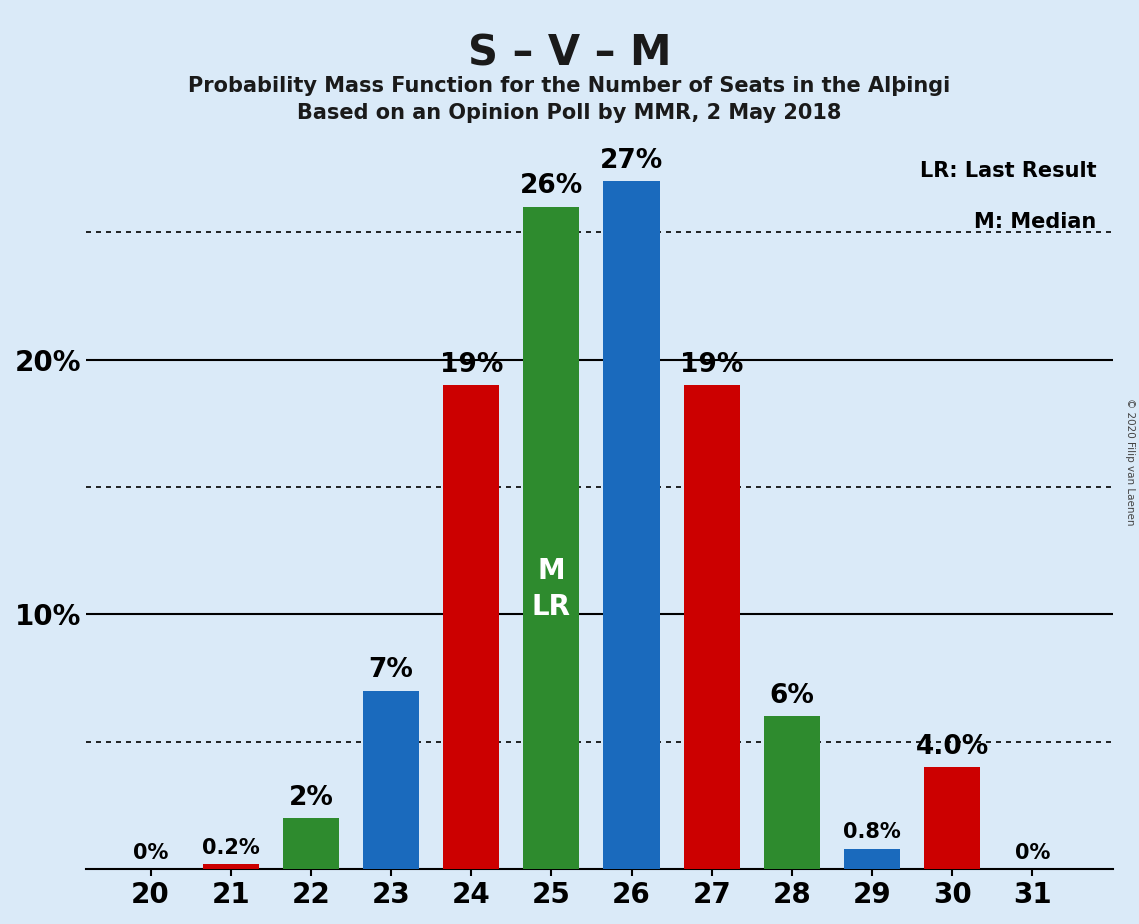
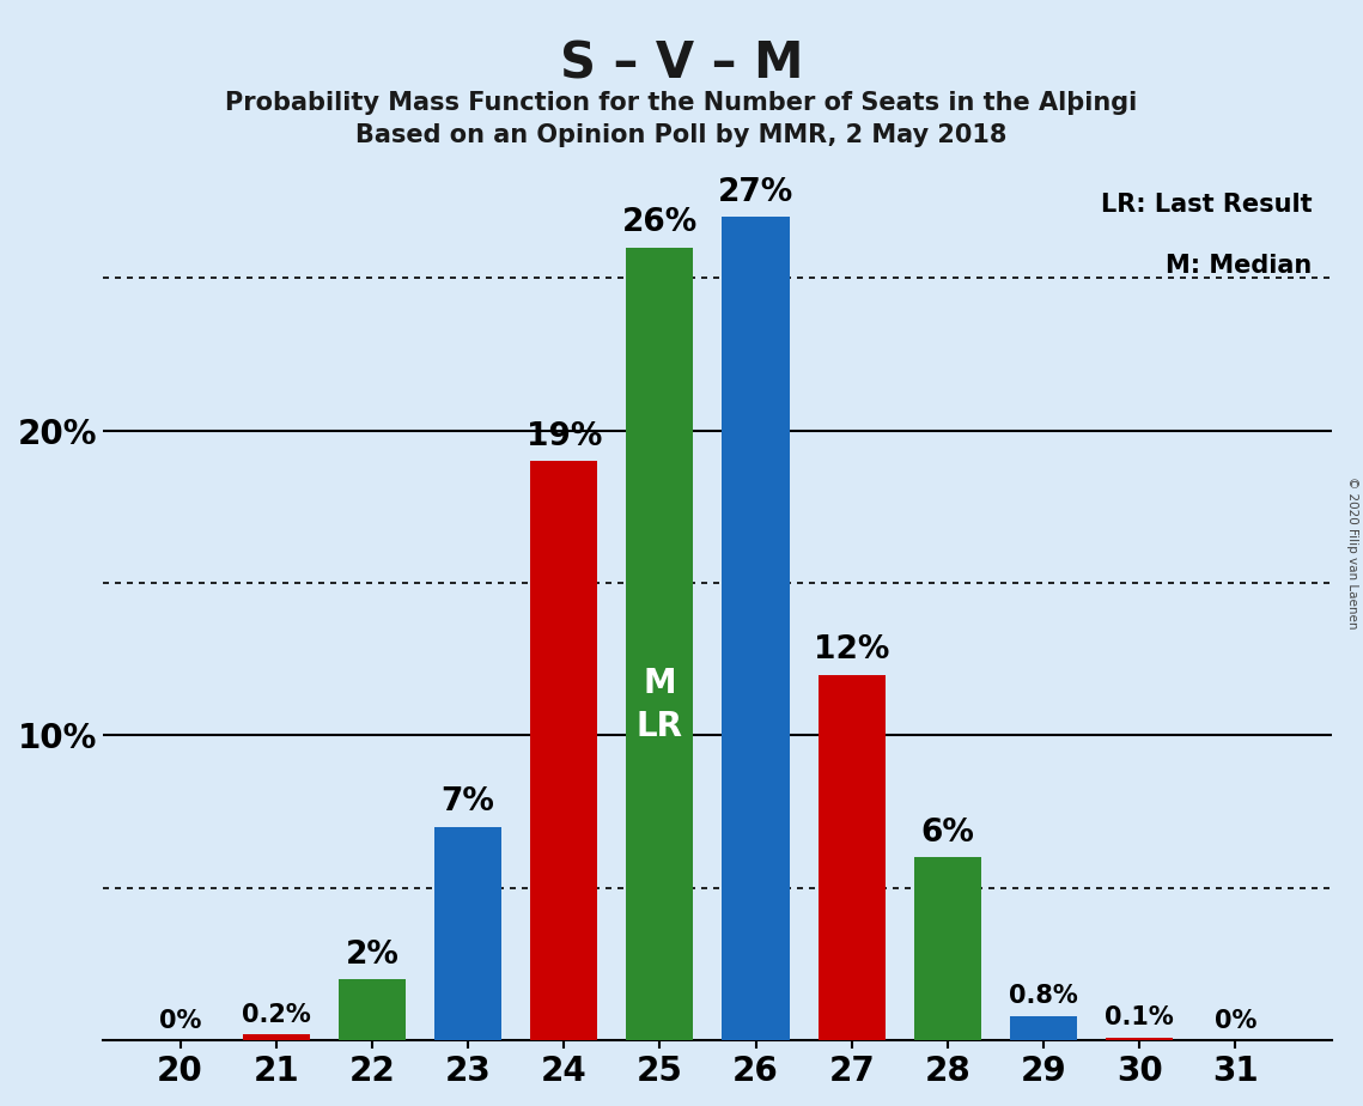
27: 19% -> 12%
30: 4.0% -> 0.1%
